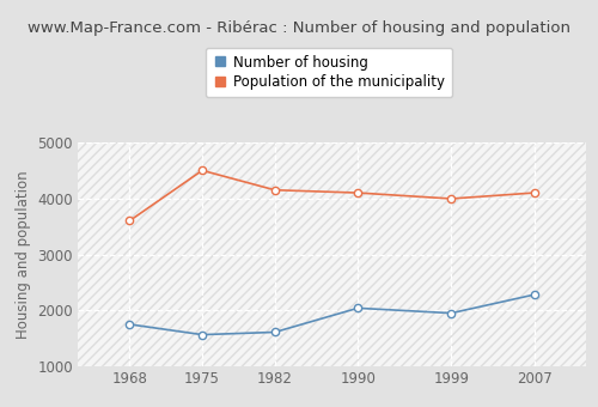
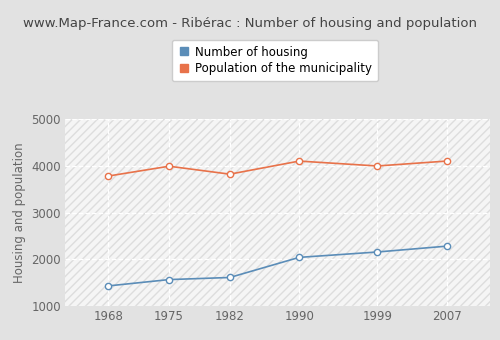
Number of housing/1968: 1750 -> 1430
Population of the municipality/1968: 3600 -> 3780
Population of the municipality/1975: 4500 -> 3990
Population of the municipality/1982: 4150 -> 3820
Number of housing/1999: 1950 -> 2160
